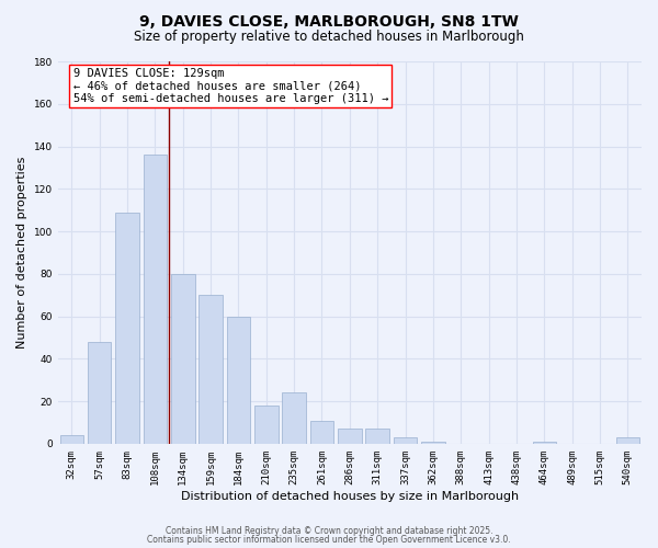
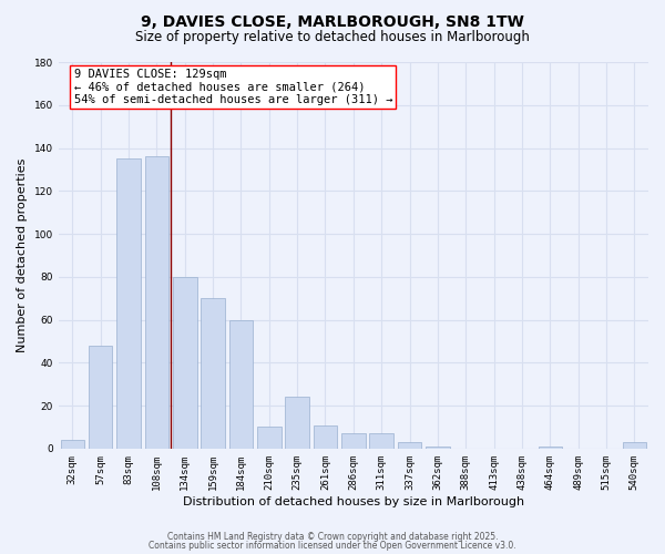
83sqm: 109 -> 135
210sqm: 18 -> 10
